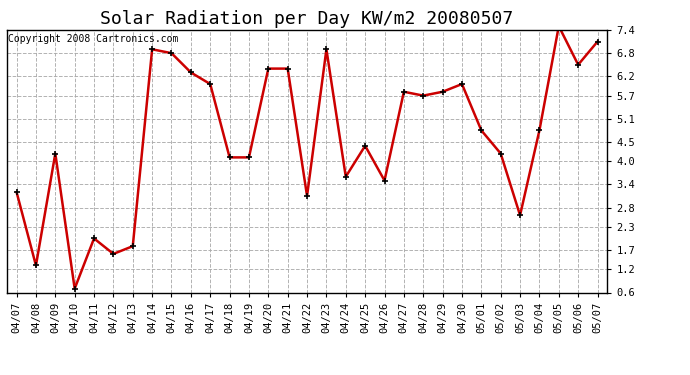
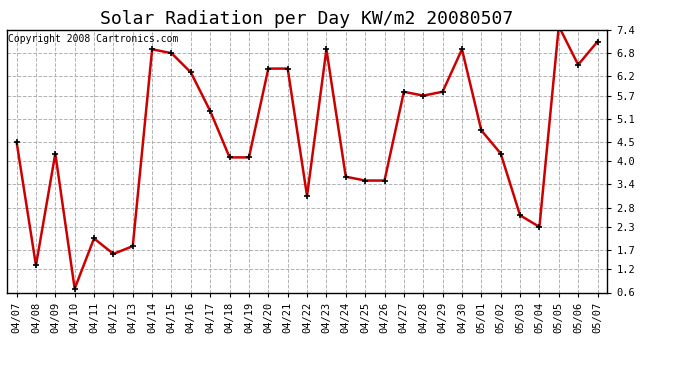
04/07: 3.2 -> 4.5
04/17: 6.0 -> 5.3
04/25: 4.4 -> 3.5
04/30: 6.0 -> 6.9
05/04: 4.8 -> 2.3
